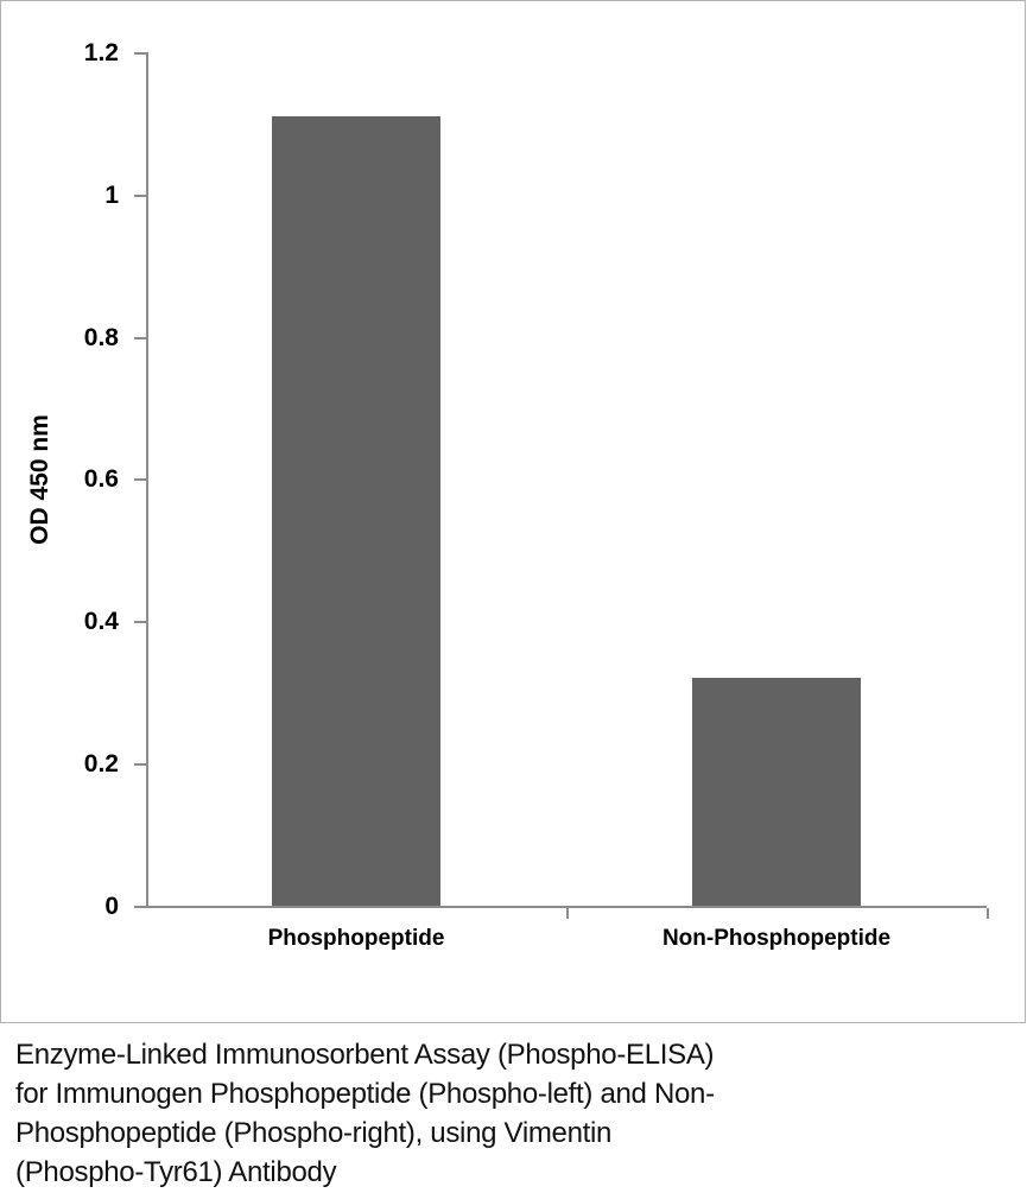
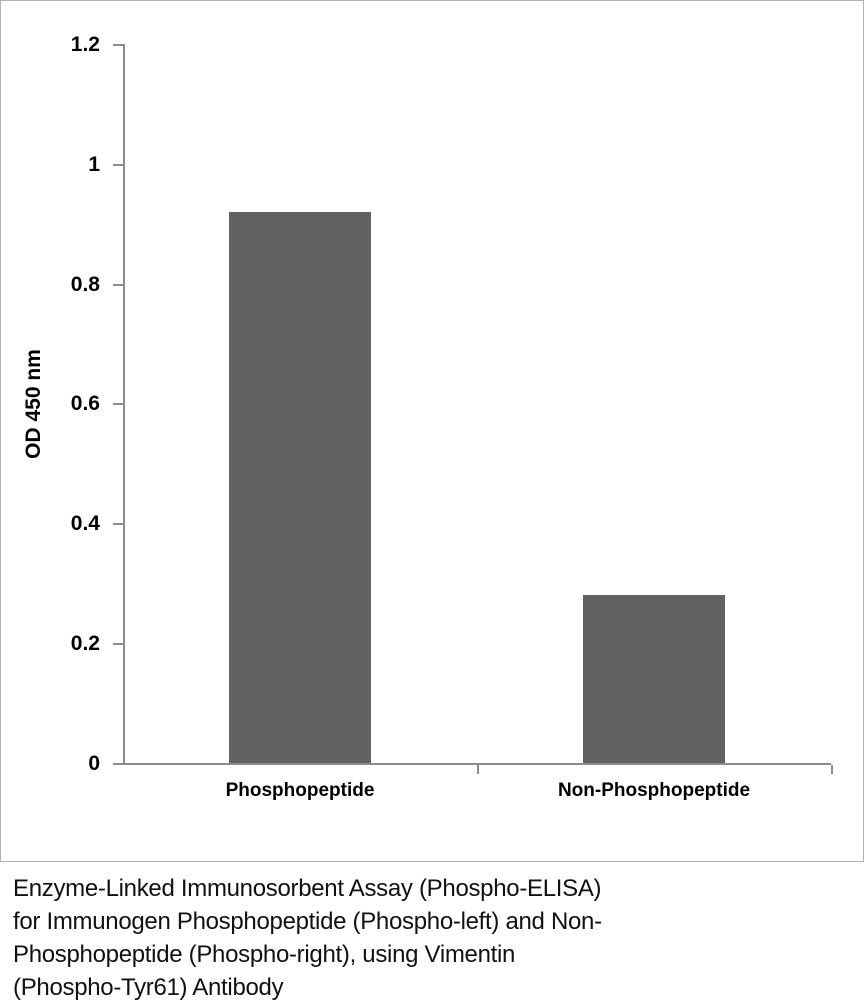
Phosphopeptide: 1.11 -> 0.92
Non-Phosphopeptide: 0.32 -> 0.28
